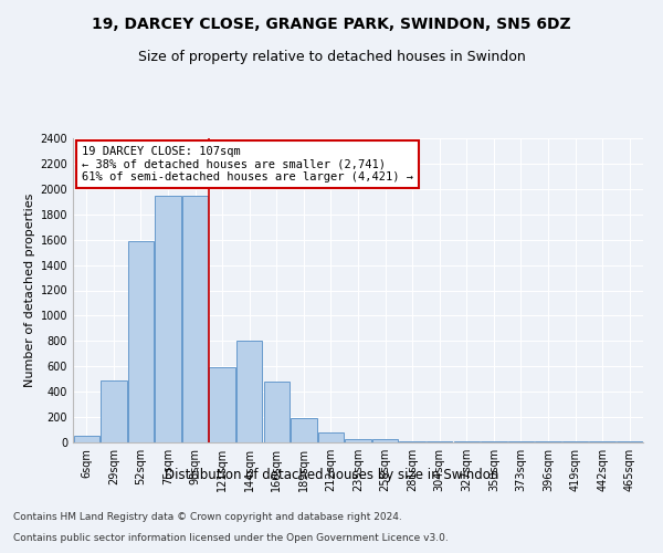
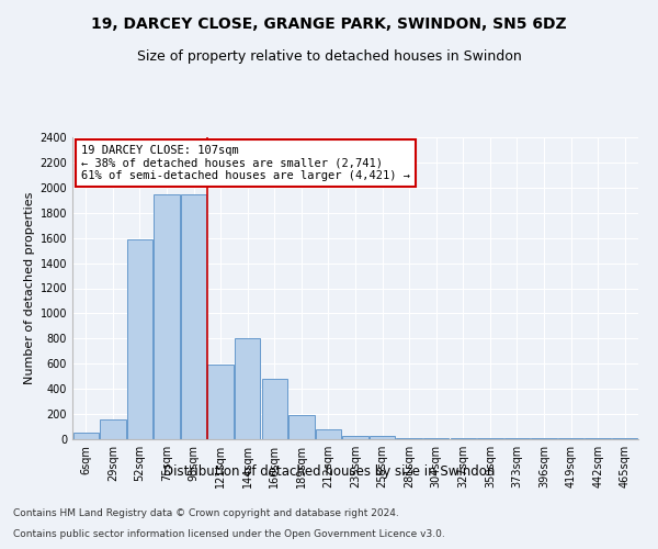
29sqm: 490 -> 160
